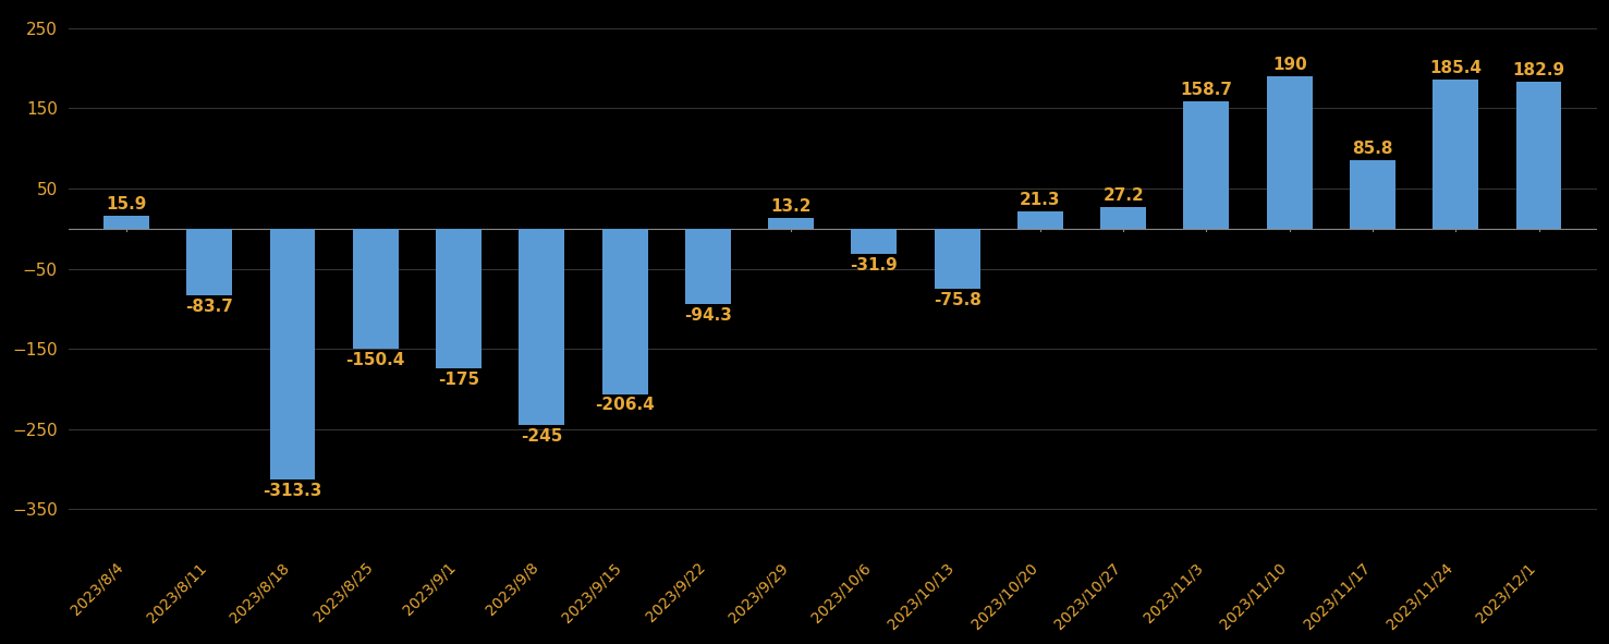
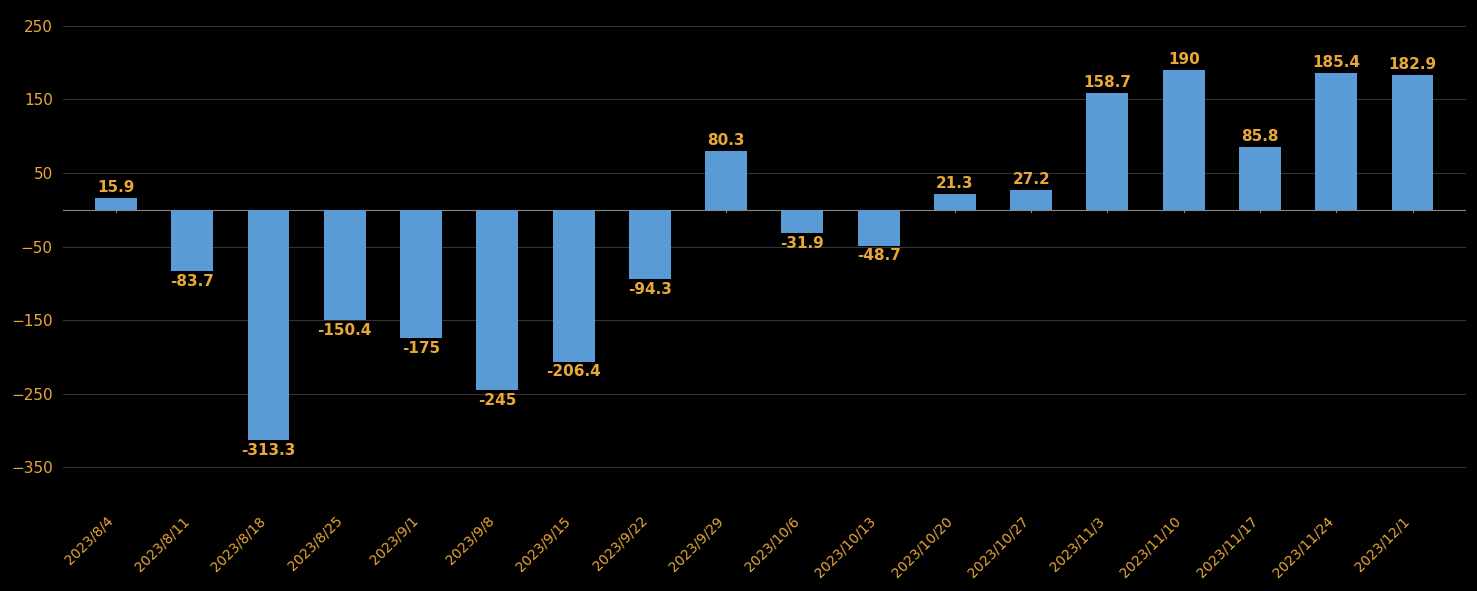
2023/9/29: 13.2 -> 80.3
2023/10/13: -75.8 -> -48.7
